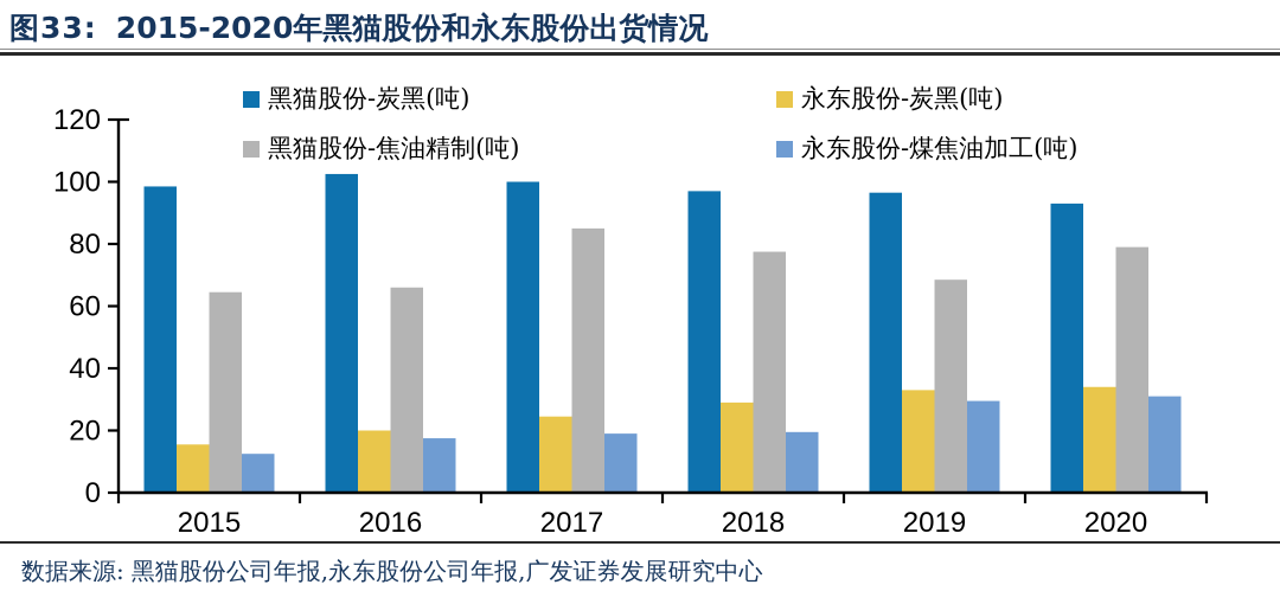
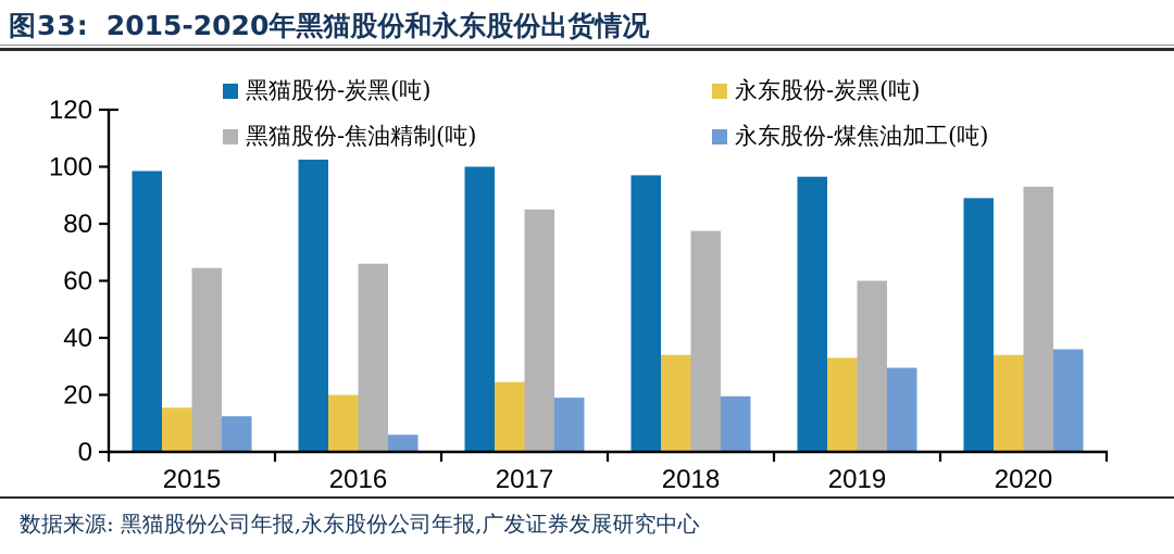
永东股份-煤焦油加工(吨)/2016: 18 -> 6
永东股份-炭黑(吨)/2018: 29 -> 34
黑猫股份-焦油精制(吨)/2019: 68 -> 60
黑猫股份-炭黑(吨)/2020: 93 -> 89
黑猫股份-焦油精制(吨)/2020: 79 -> 93
永东股份-煤焦油加工(吨)/2020: 31 -> 36
